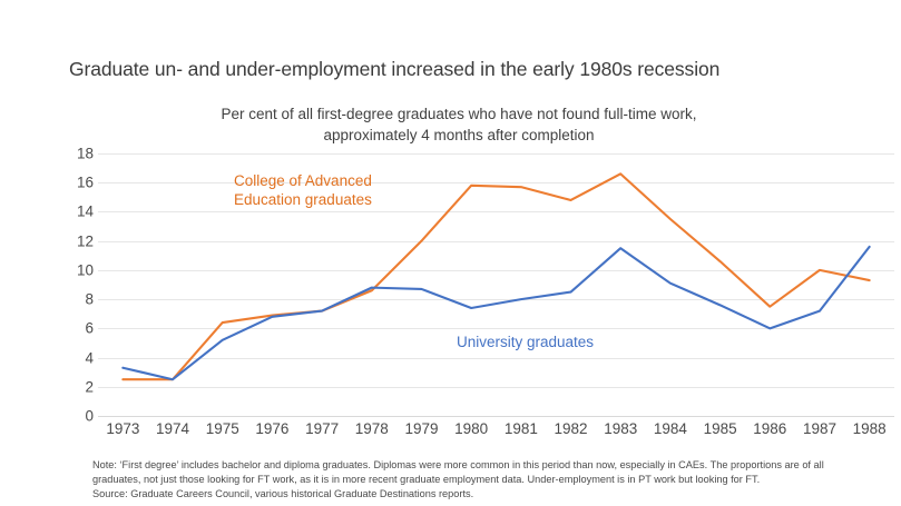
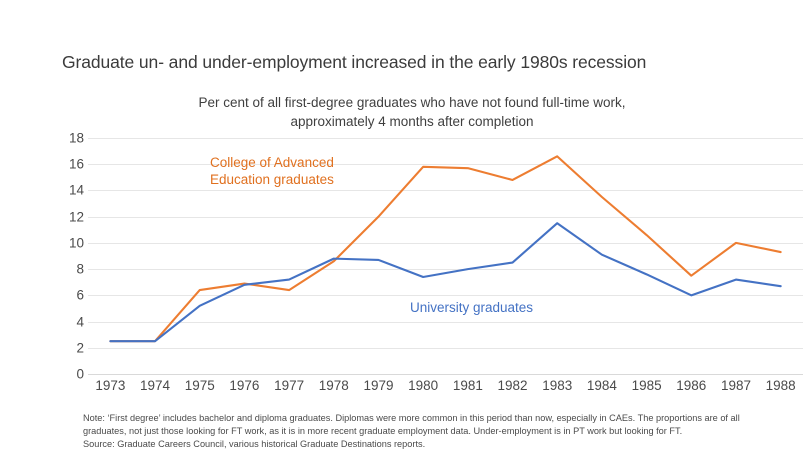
University graduates/1973: 3.3 -> 2.5
College of Advanced Education graduates/1977: 7.2 -> 6.4
University graduates/1988: 11.6 -> 6.7
